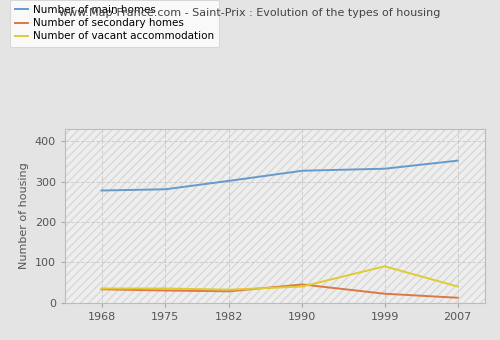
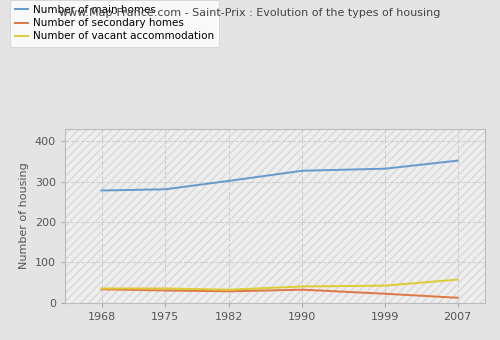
Number of secondary homes/1990: 45 -> 32
Number of vacant accommodation/1999: 90 -> 42
Number of vacant accommodation/2007: 40 -> 57
